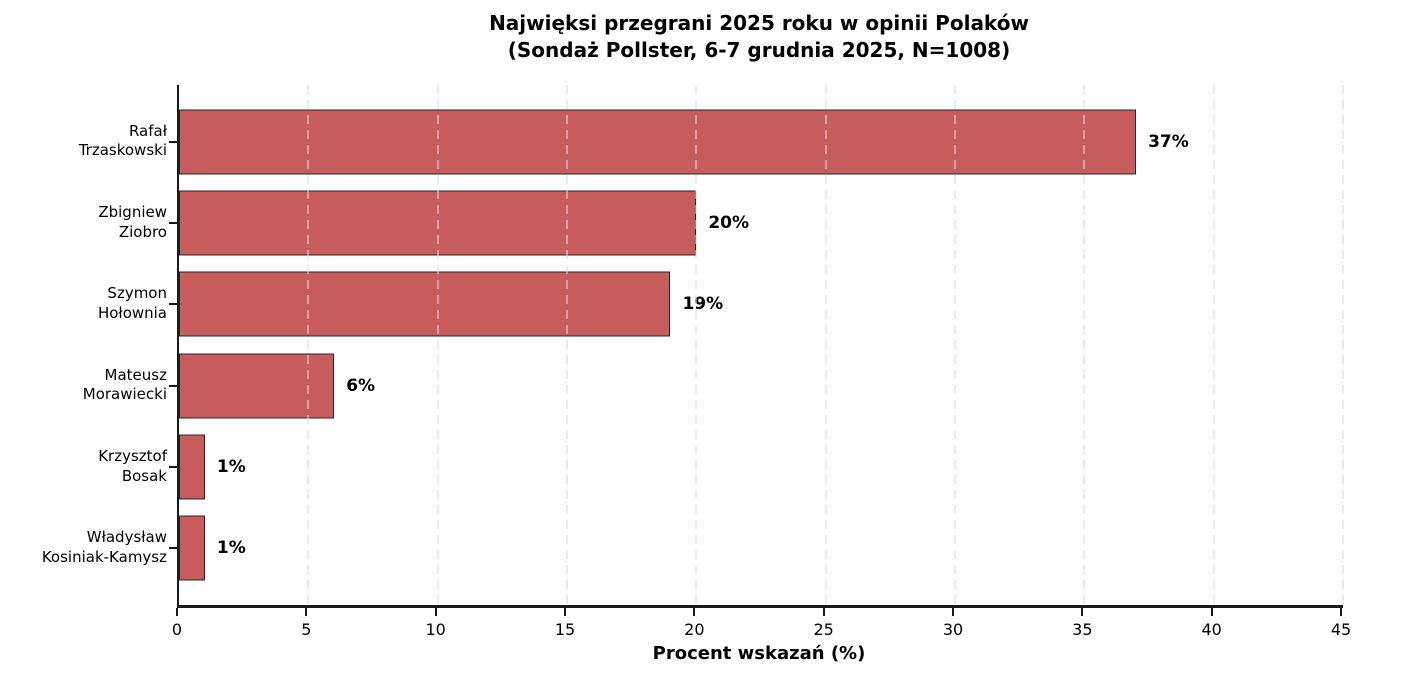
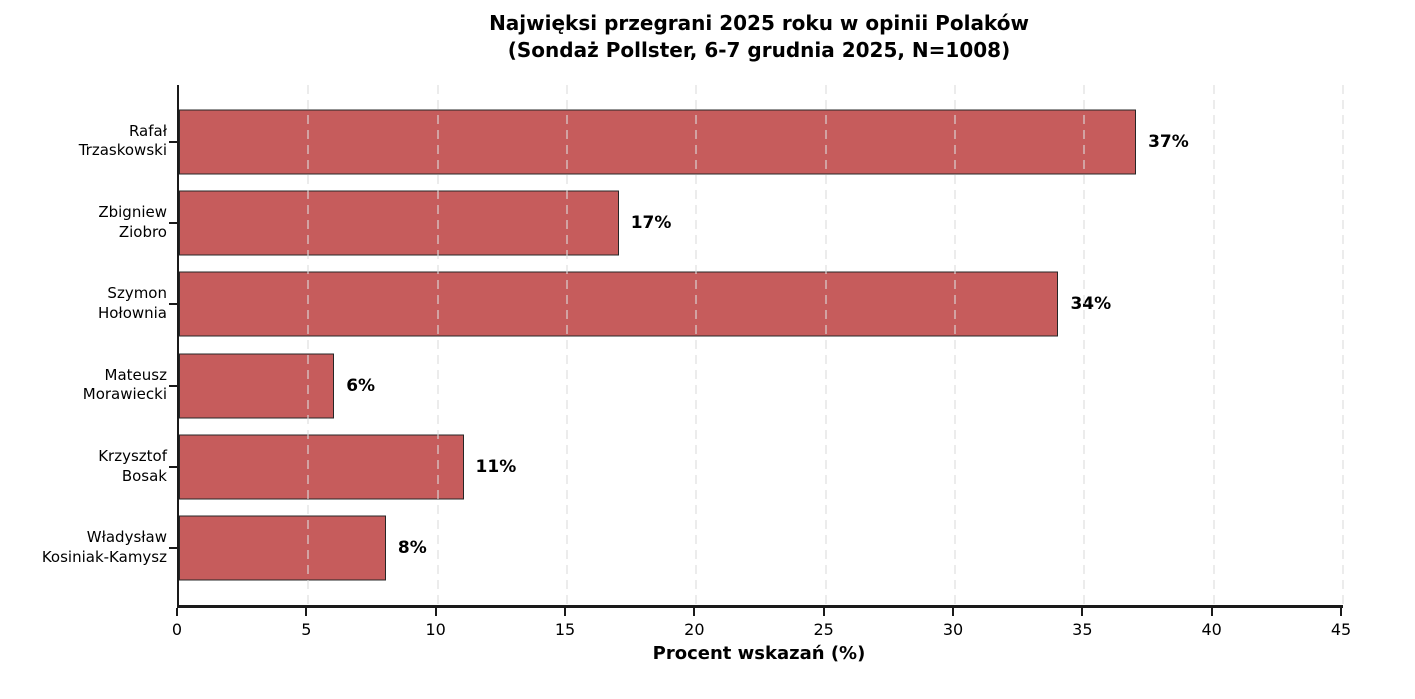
Zbigniew Ziobro: 20% -> 17%
Szymon Hołownia: 19% -> 34%
Krzysztof Bosak: 1% -> 11%
Władysław Kosiniak-Kamysz: 1% -> 8%
